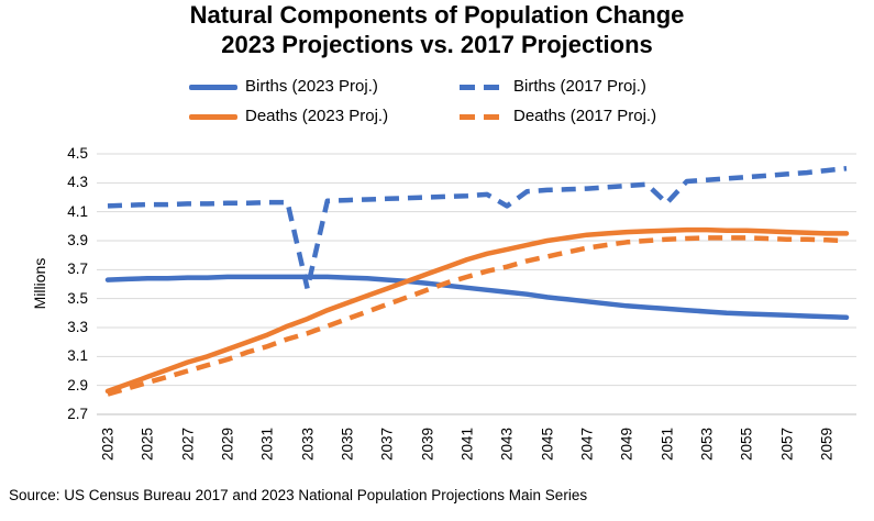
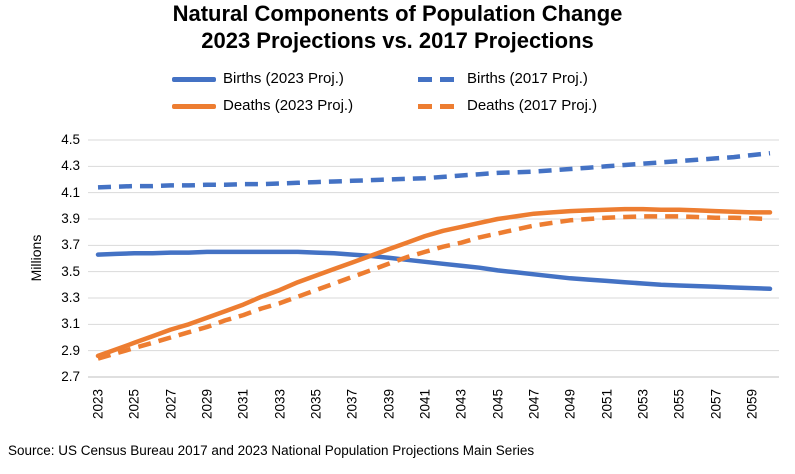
Births (2017 Proj.)/2033: 3.57 -> 4.17
Births (2017 Proj.)/2043: 4.14 -> 4.23
Births (2017 Proj.)/2051: 4.16 -> 4.30
